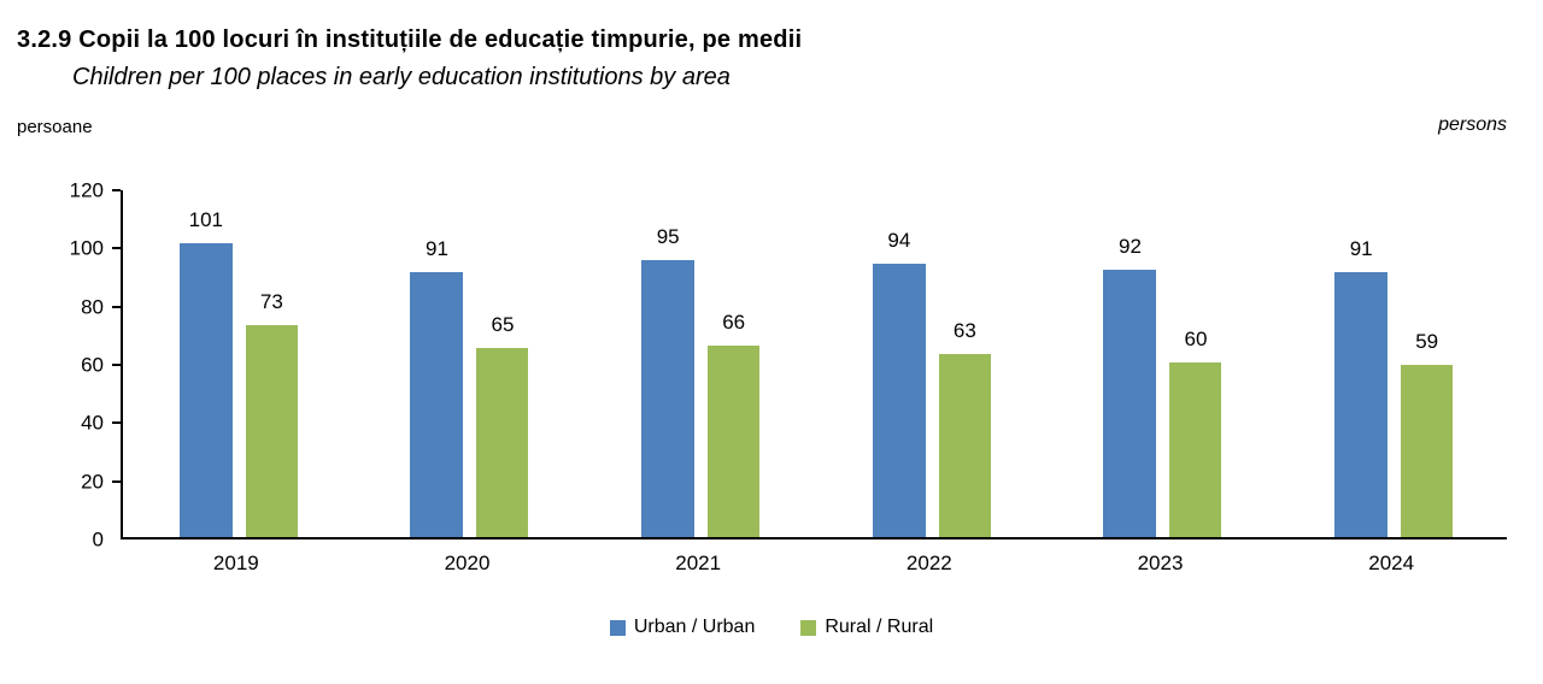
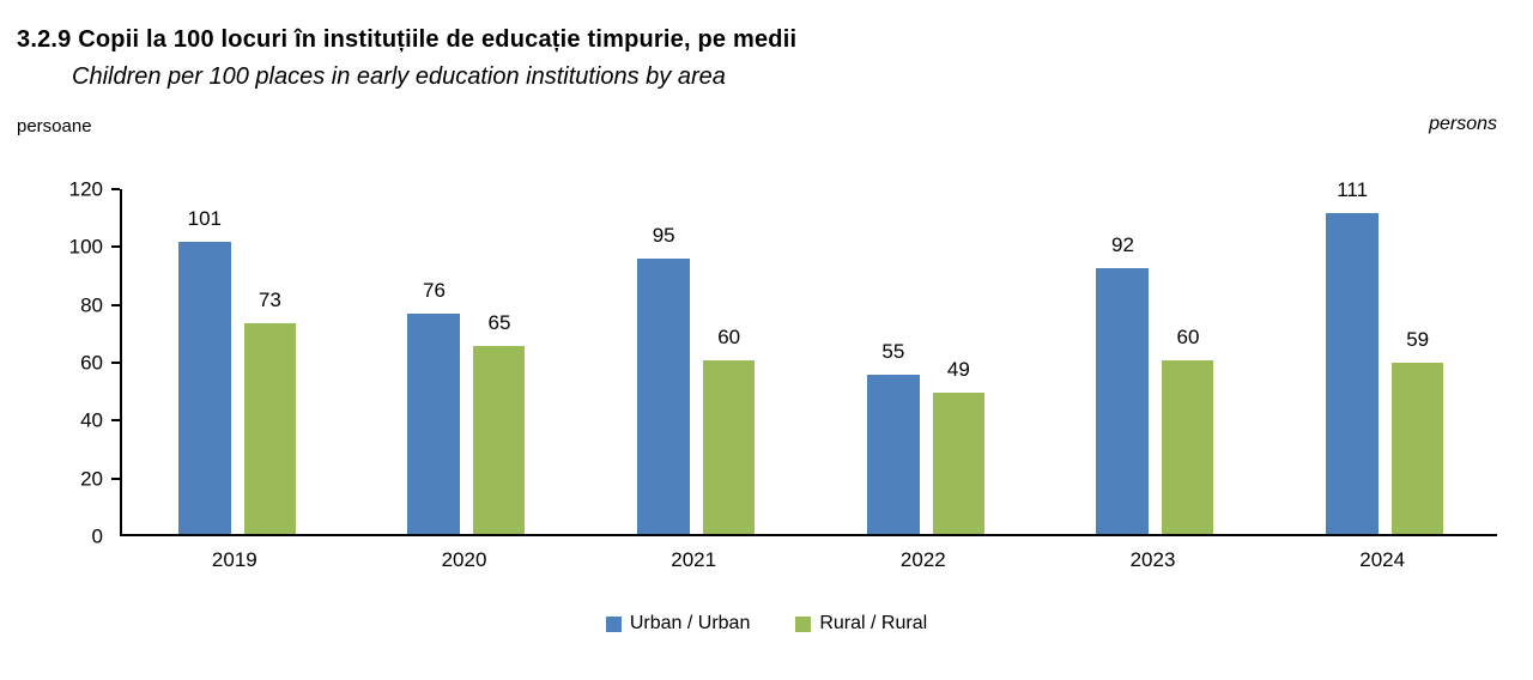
Urban / Urban/2020: 91 -> 76
Rural / Rural/2021: 66 -> 60
Urban / Urban/2022: 94 -> 55
Rural / Rural/2022: 63 -> 49
Urban / Urban/2024: 91 -> 111
